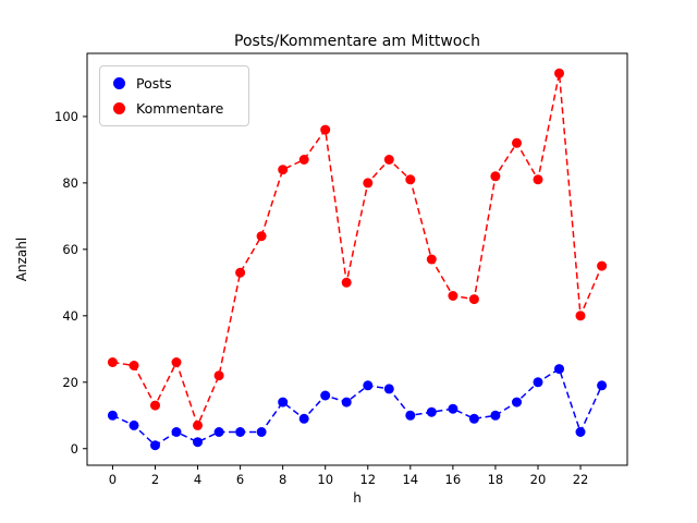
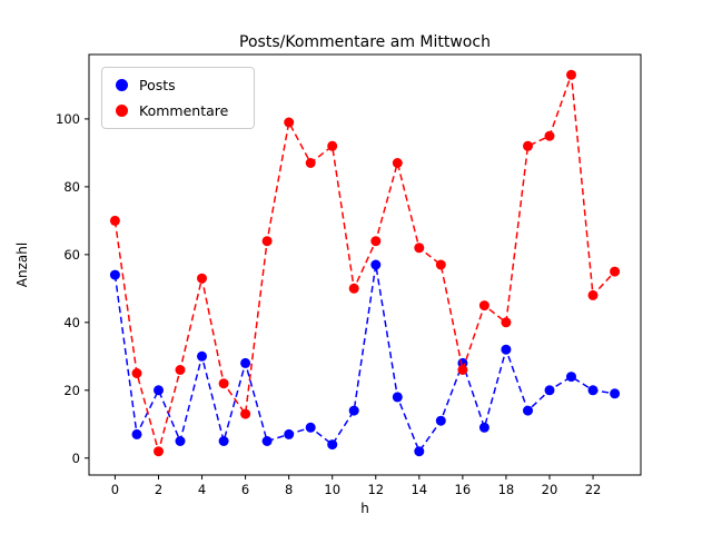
Posts/0: 10 -> 54
Kommentare/0: 26 -> 70
Posts/2: 1 -> 20
Kommentare/2: 13 -> 2
Posts/4: 2 -> 30
Kommentare/4: 7 -> 53
Posts/6: 5 -> 28
Kommentare/6: 53 -> 13
Posts/8: 14 -> 7
Kommentare/8: 84 -> 99
Posts/10: 16 -> 4
Kommentare/10: 96 -> 92
Posts/12: 19 -> 57
Kommentare/12: 80 -> 64
Posts/14: 10 -> 2
Kommentare/14: 81 -> 62
Posts/16: 12 -> 28
Kommentare/16: 46 -> 26
Posts/18: 10 -> 32
Kommentare/18: 82 -> 40
Kommentare/20: 81 -> 95
Posts/22: 5 -> 20
Kommentare/22: 40 -> 48
